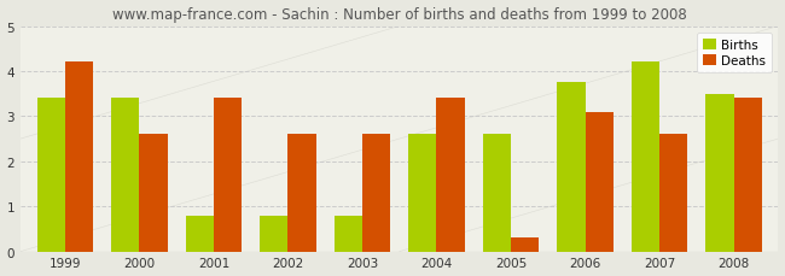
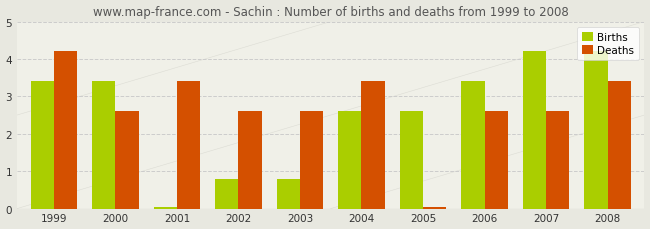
Births/2001: 0.80 -> 0.03
Deaths/2005: 0.30 -> 0.05
Births/2006: 3.75 -> 3.40
Deaths/2006: 3.10 -> 2.60
Births/2008: 3.50 -> 4.20
